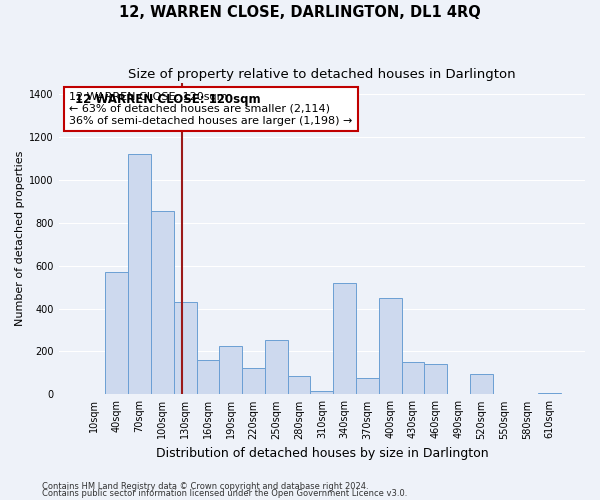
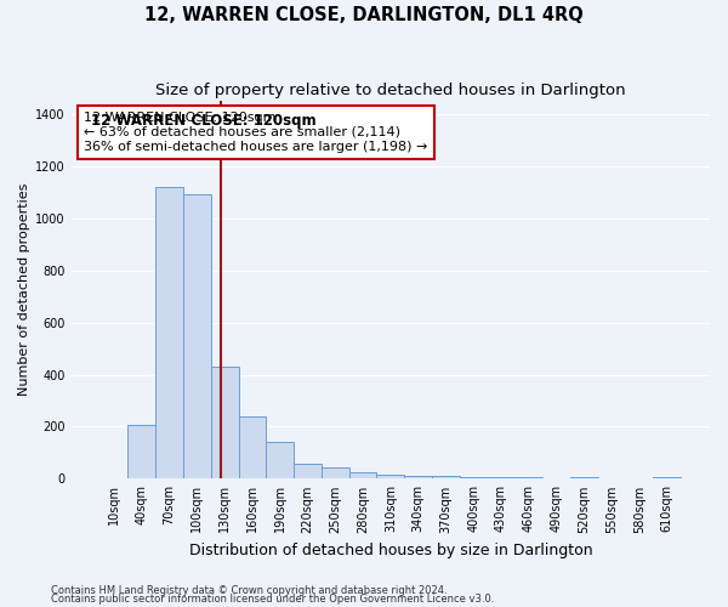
40sqm: 570 -> 208
100sqm: 855 -> 1090
160sqm: 160 -> 240
190sqm: 225 -> 140
220sqm: 125 -> 60
250sqm: 255 -> 45
280sqm: 85 -> 25
340sqm: 520 -> 10
370sqm: 75 -> 10
400sqm: 450 -> 5
430sqm: 150 -> 5
460sqm: 140 -> 5
520sqm: 95 -> 5
